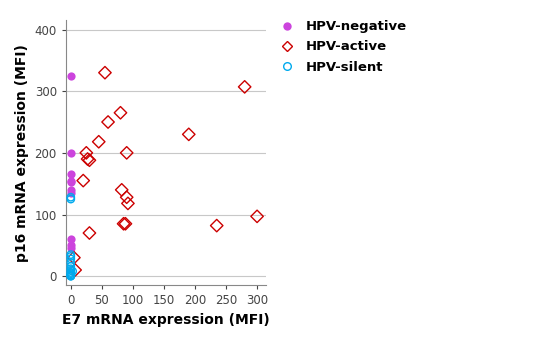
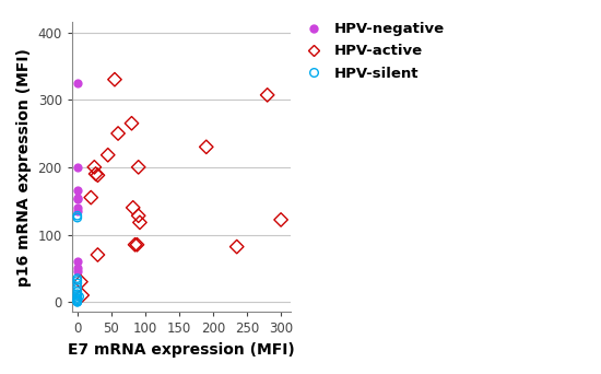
HPV-active/300: 97 -> 122
